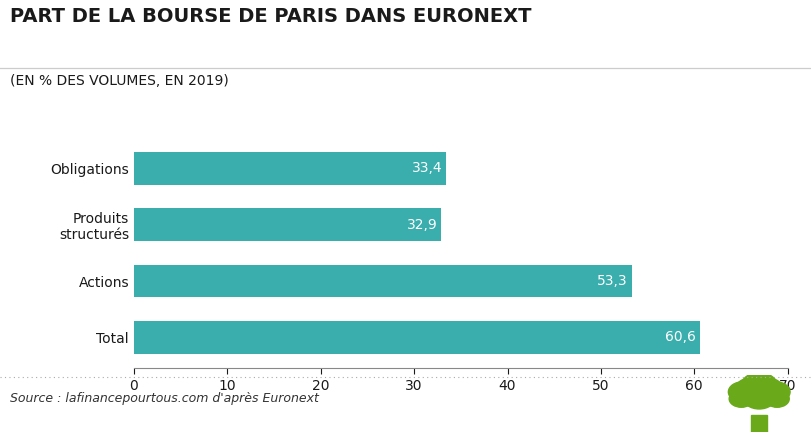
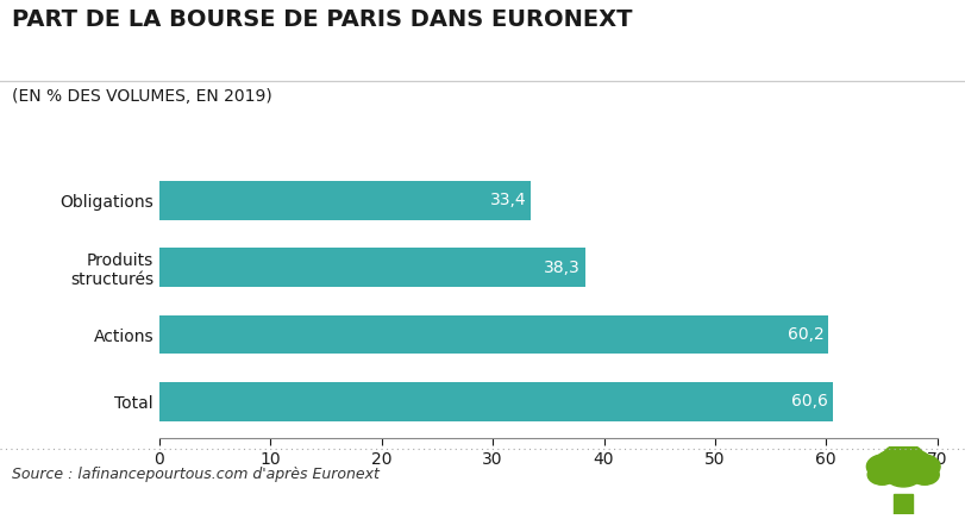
Produits structurés: 32,9 -> 38,3
Actions: 53,3 -> 60,2
